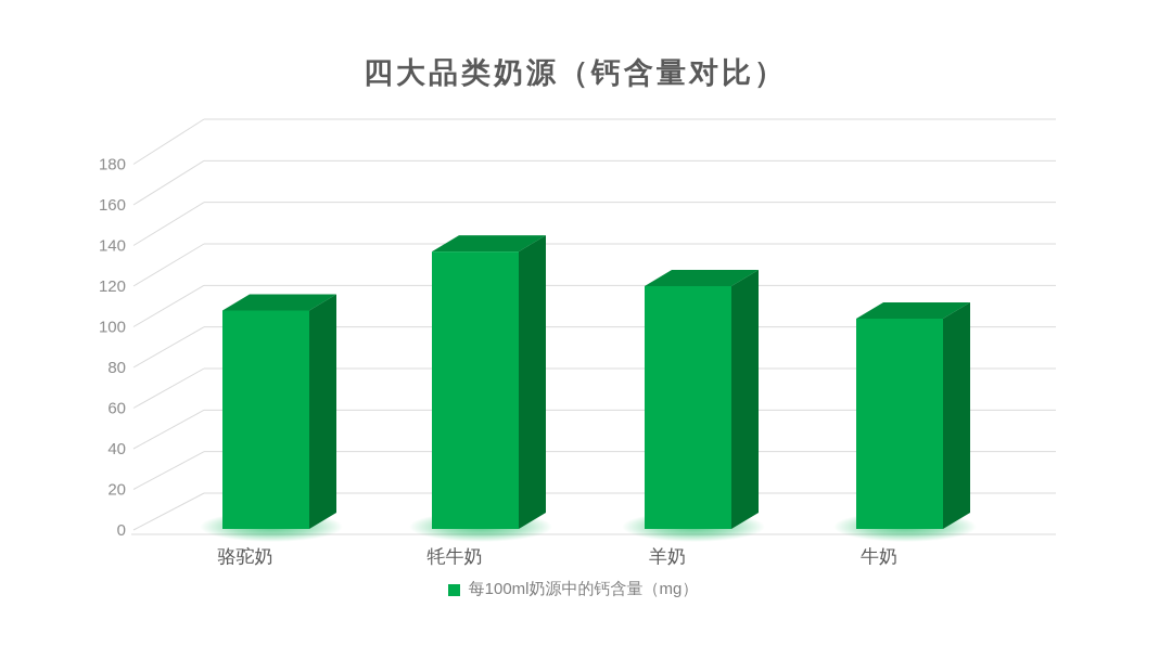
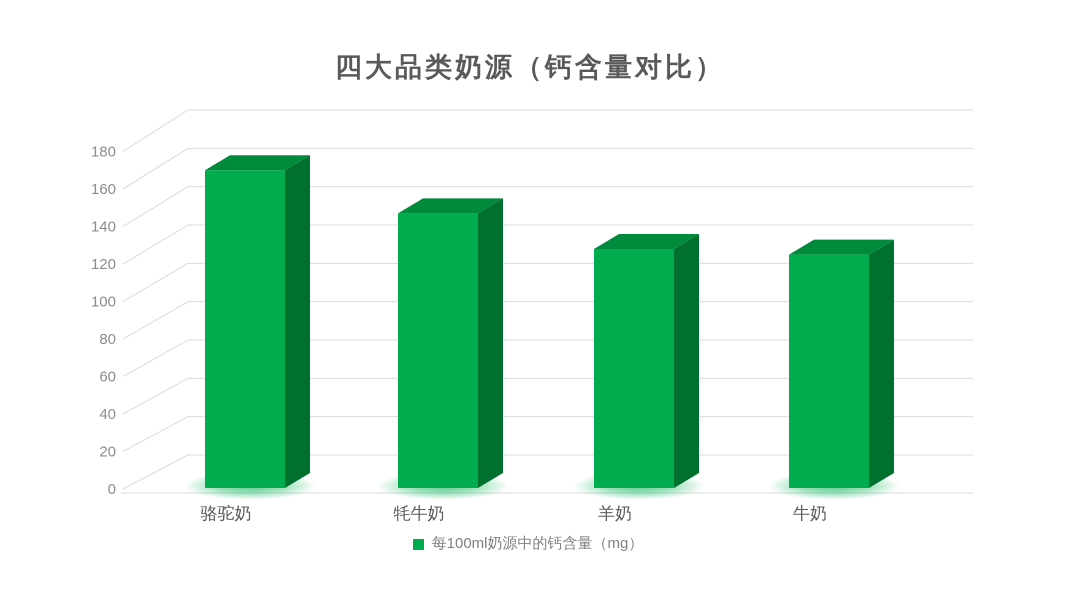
骆驼奶: 108 -> 170
牦牛奶: 137 -> 147
羊奶: 120 -> 128
牛奶: 104 -> 125
